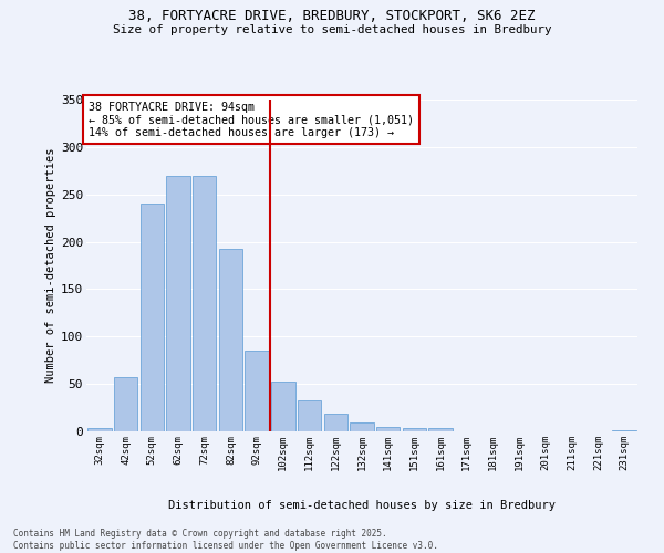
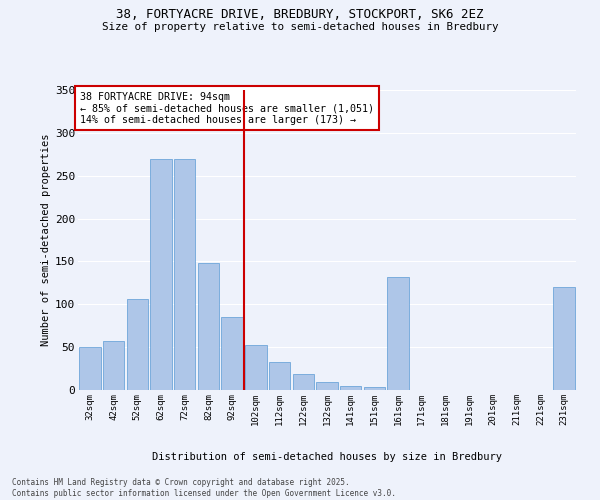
32sqm: 4 -> 50
52sqm: 240 -> 106
82sqm: 193 -> 148
161sqm: 3 -> 132
231sqm: 1 -> 120
